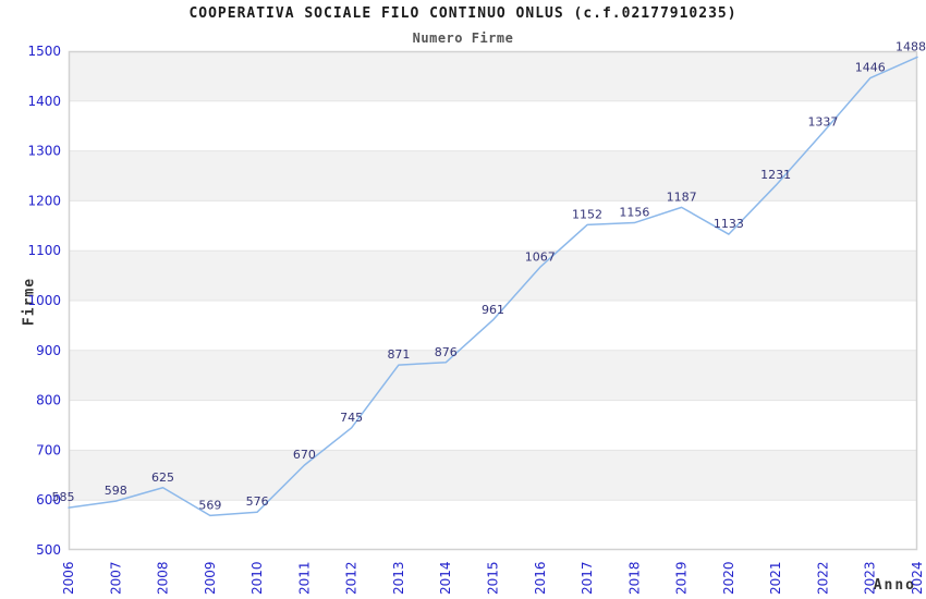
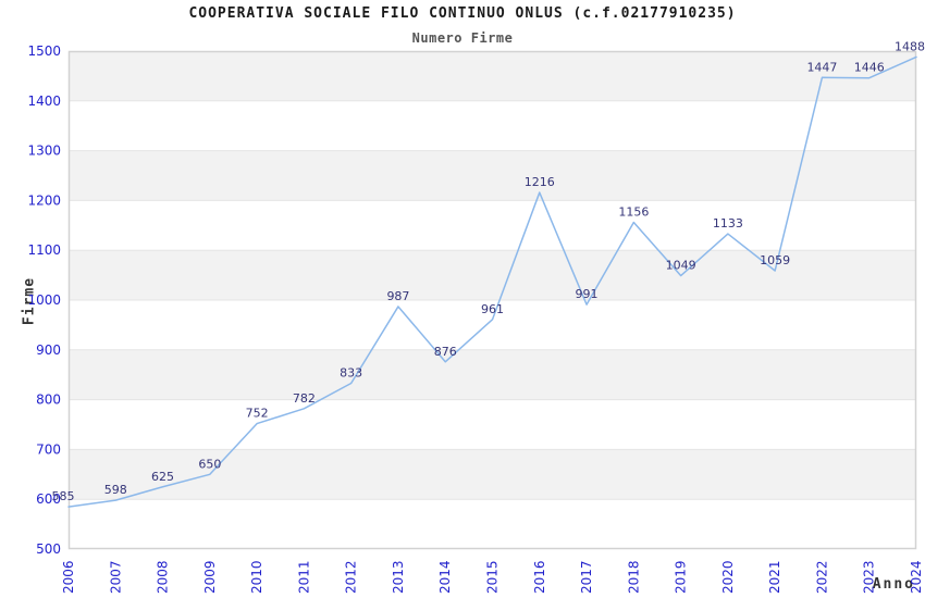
2009: 569 -> 650
2010: 576 -> 752
2011: 670 -> 782
2012: 745 -> 833
2013: 871 -> 987
2016: 1067 -> 1216
2017: 1152 -> 991
2019: 1187 -> 1049
2021: 1231 -> 1059
2022: 1337 -> 1447
